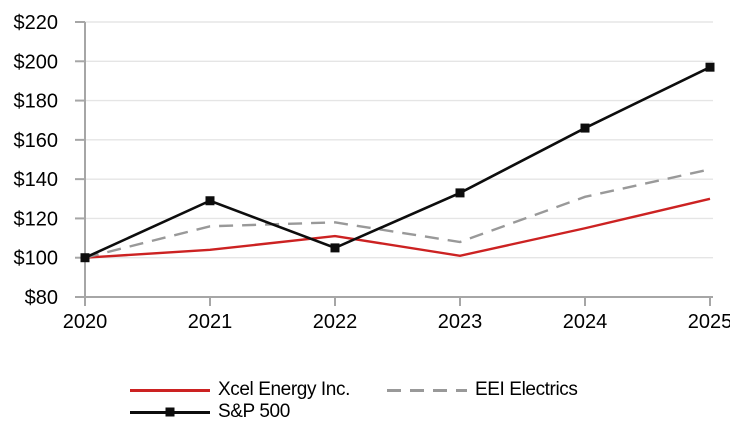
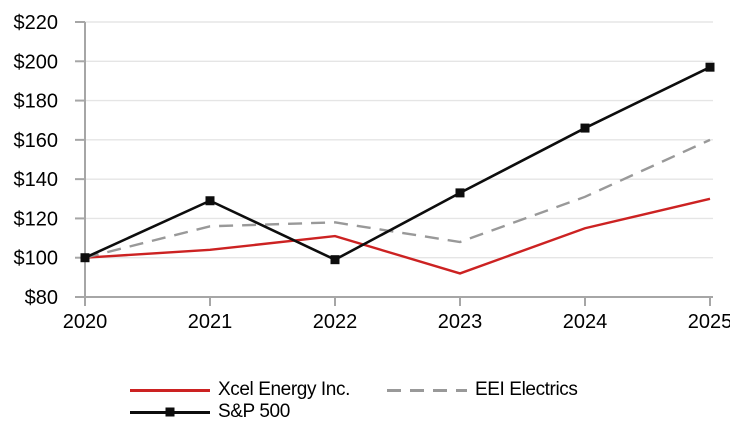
S&P 500/2022: $105 -> $99
Xcel Energy Inc./2023: $101 -> $92
EEI Electrics/2025: $145 -> $160
